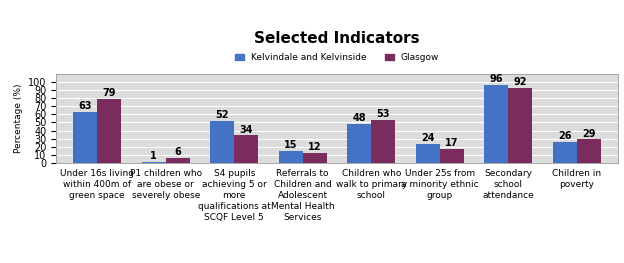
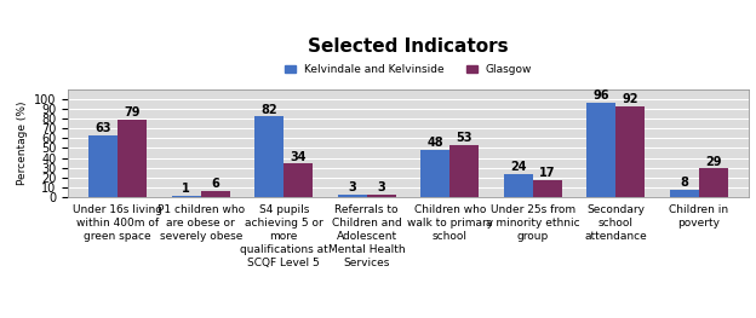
Kelvindale and Kelvinside/S4 pupils achieving 5 or more qualifications at SCQF Level 5: 52 -> 82
Kelvindale and Kelvinside/Referrals to Children and Adolescent Mental Health Services: 15 -> 3
Glasgow/Referrals to Children and Adolescent Mental Health Services: 12 -> 3
Kelvindale and Kelvinside/Children in poverty: 26 -> 8
